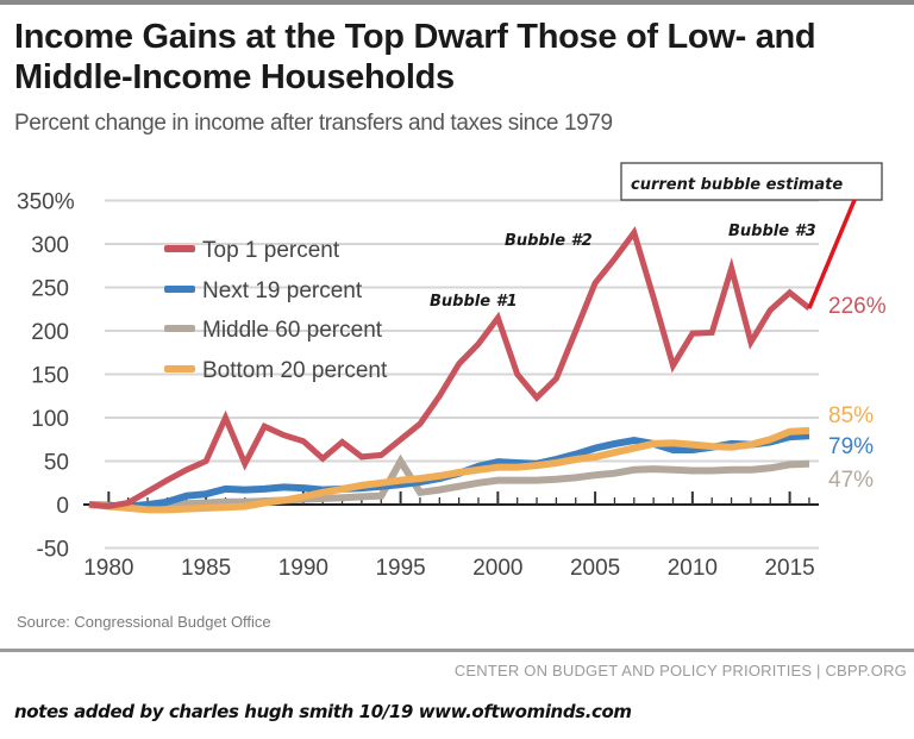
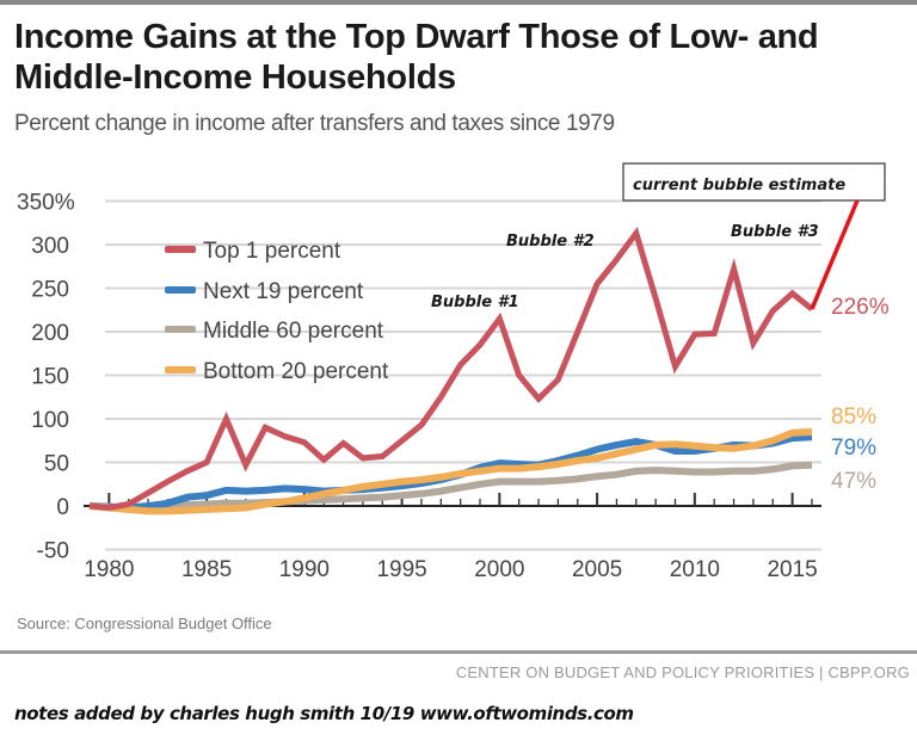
Middle 60 percent/1995: 50 -> 10
